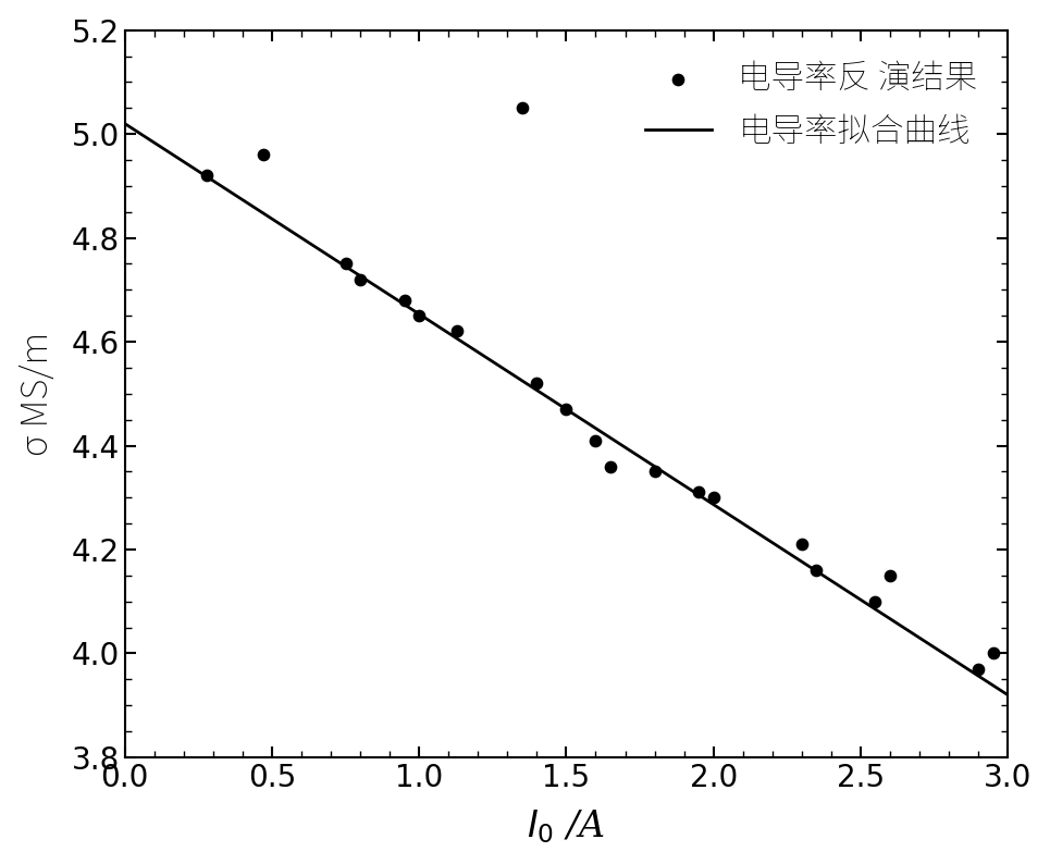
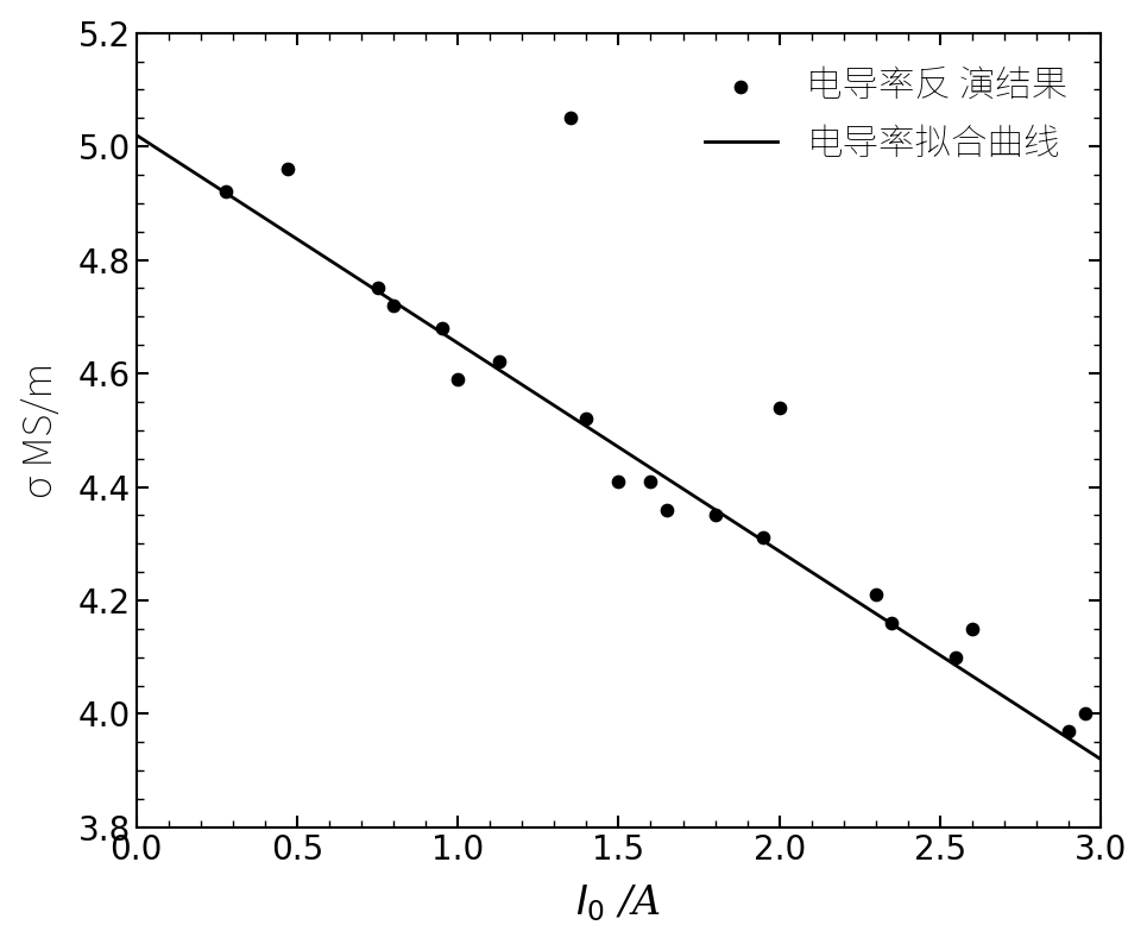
1.0: 4.65 -> 4.59
1.5: 4.47 -> 4.41
2.0: 4.30 -> 4.54
